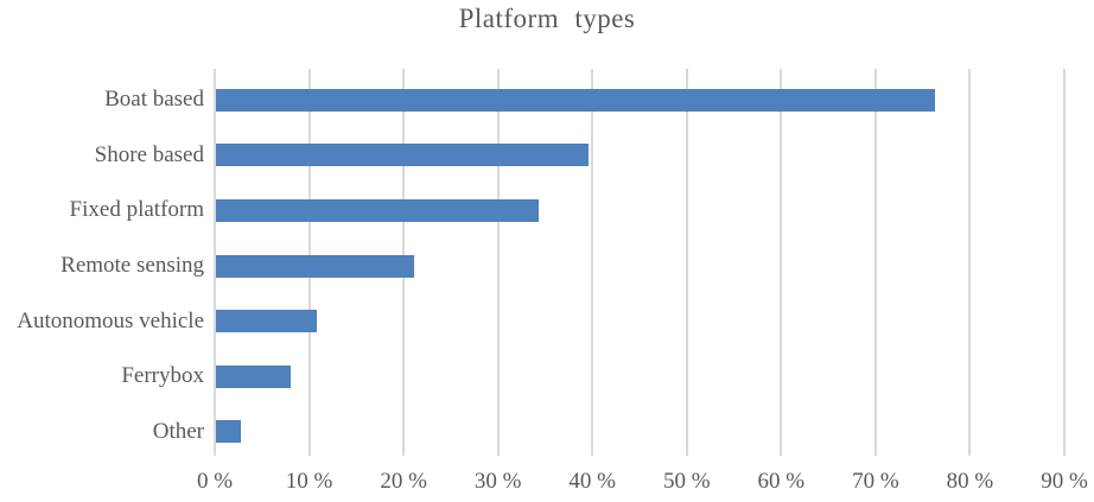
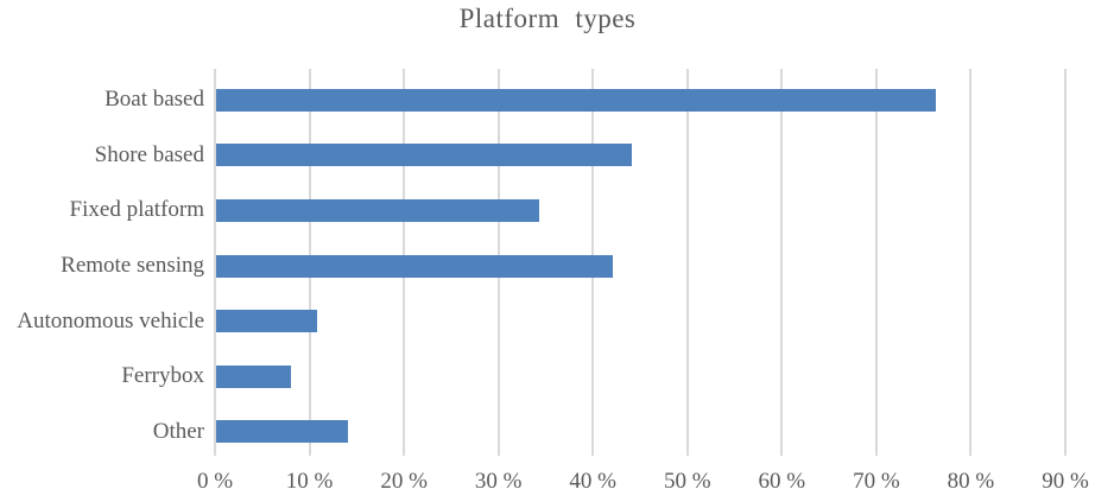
Shore based: 40% -> 44%
Remote sensing: 21% -> 42%
Other: 3% -> 14%
